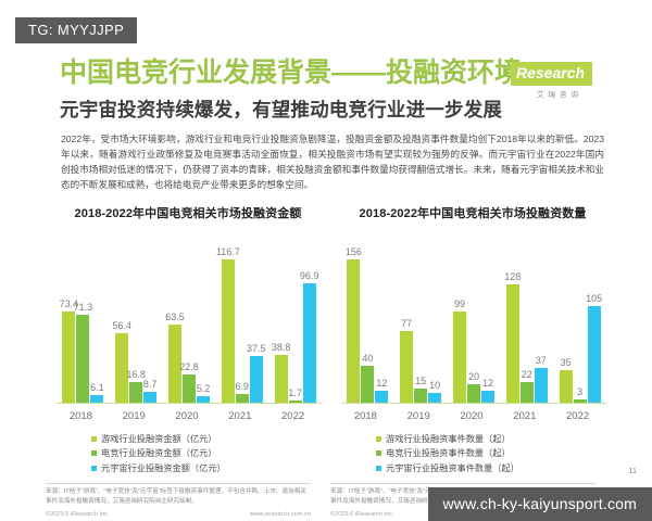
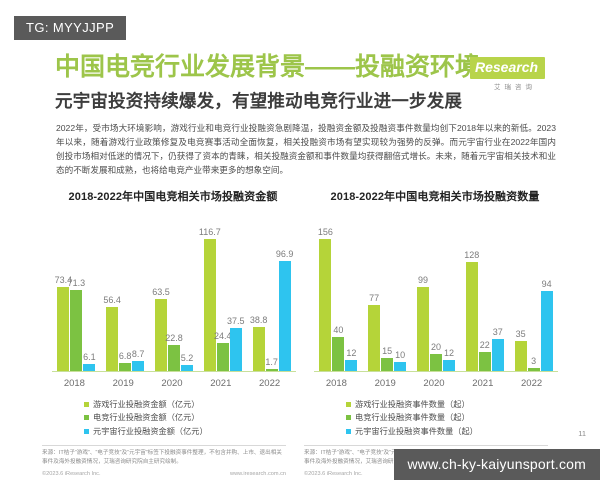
2018-2022年中国电竞相关市场投融资金额/电竞行业投融资金额（亿元）/2019: 16.8 -> 6.8
2018-2022年中国电竞相关市场投融资金额/电竞行业投融资金额（亿元）/2021: 6.9 -> 24.4
2018-2022年中国电竞相关市场投融资数量/元宇宙行业投融资事件数量（起）/2022: 105 -> 94
